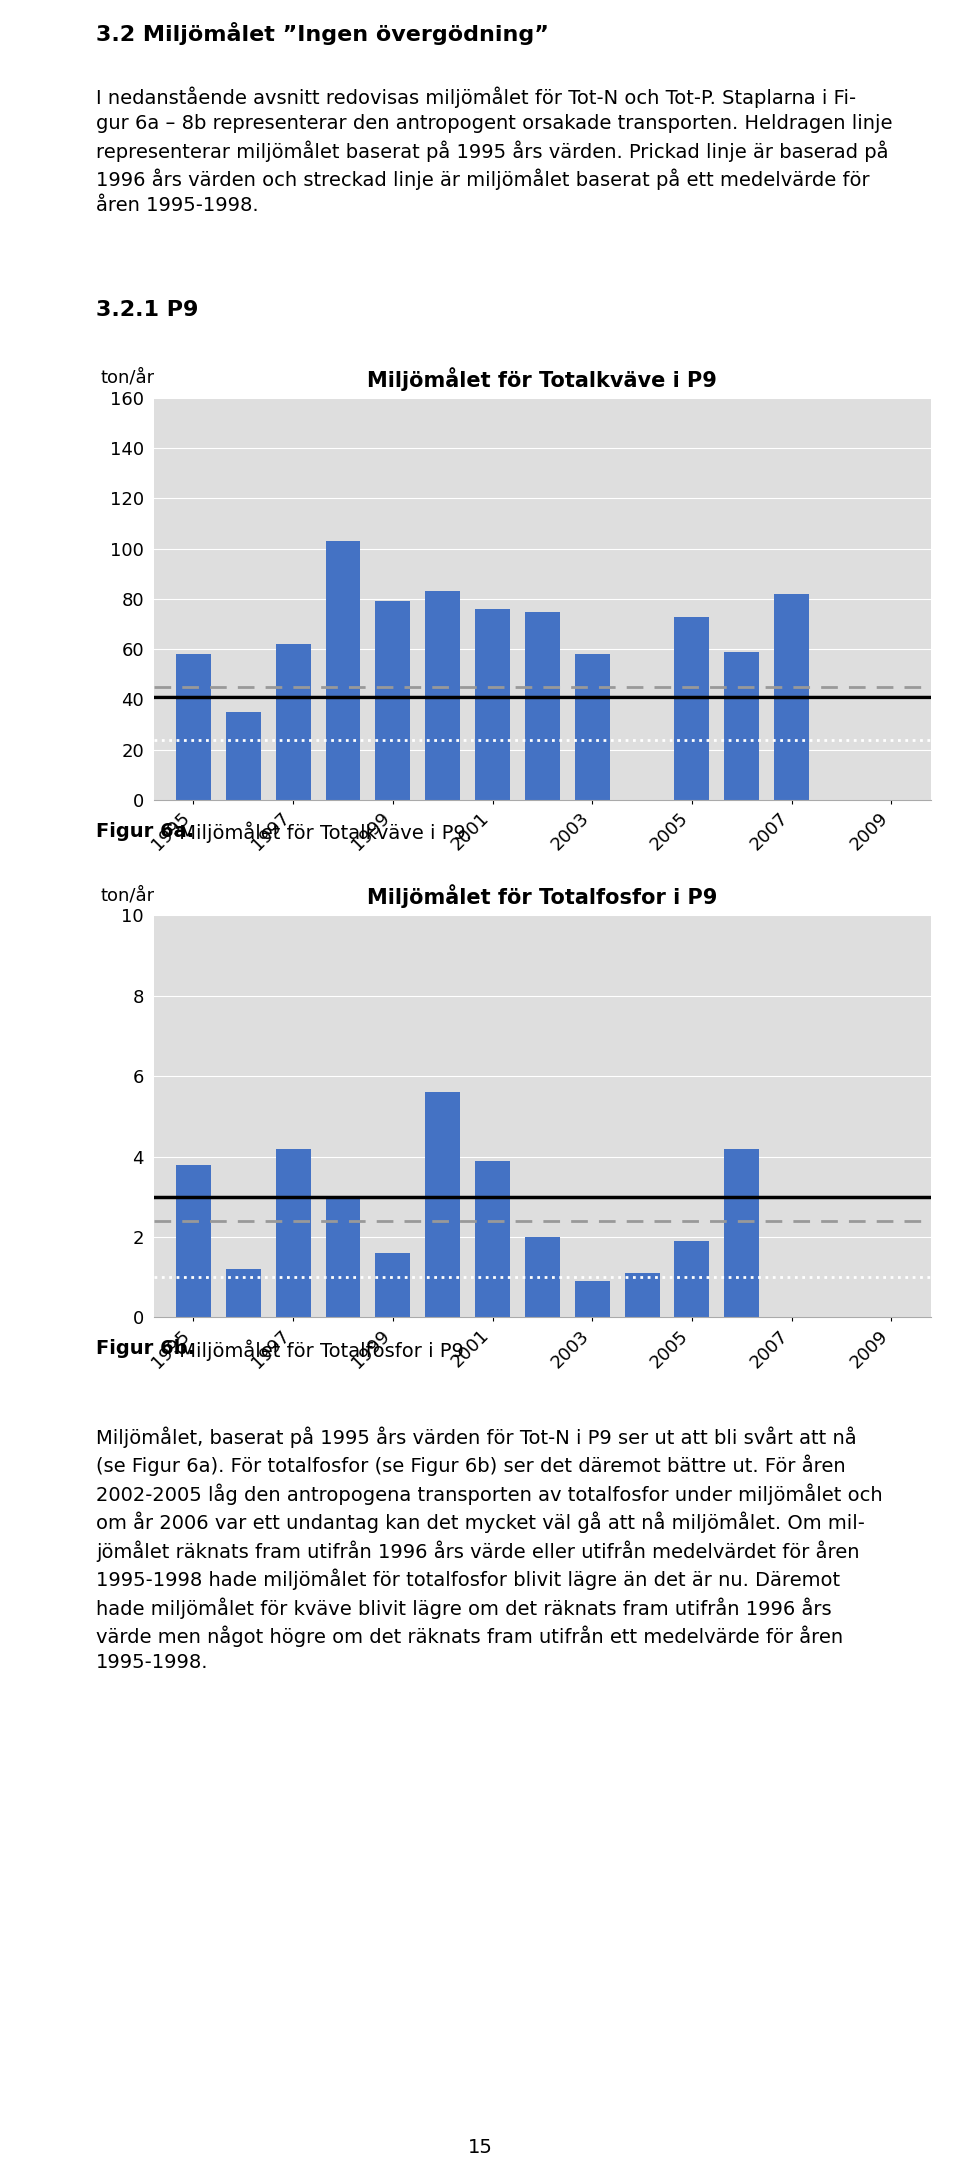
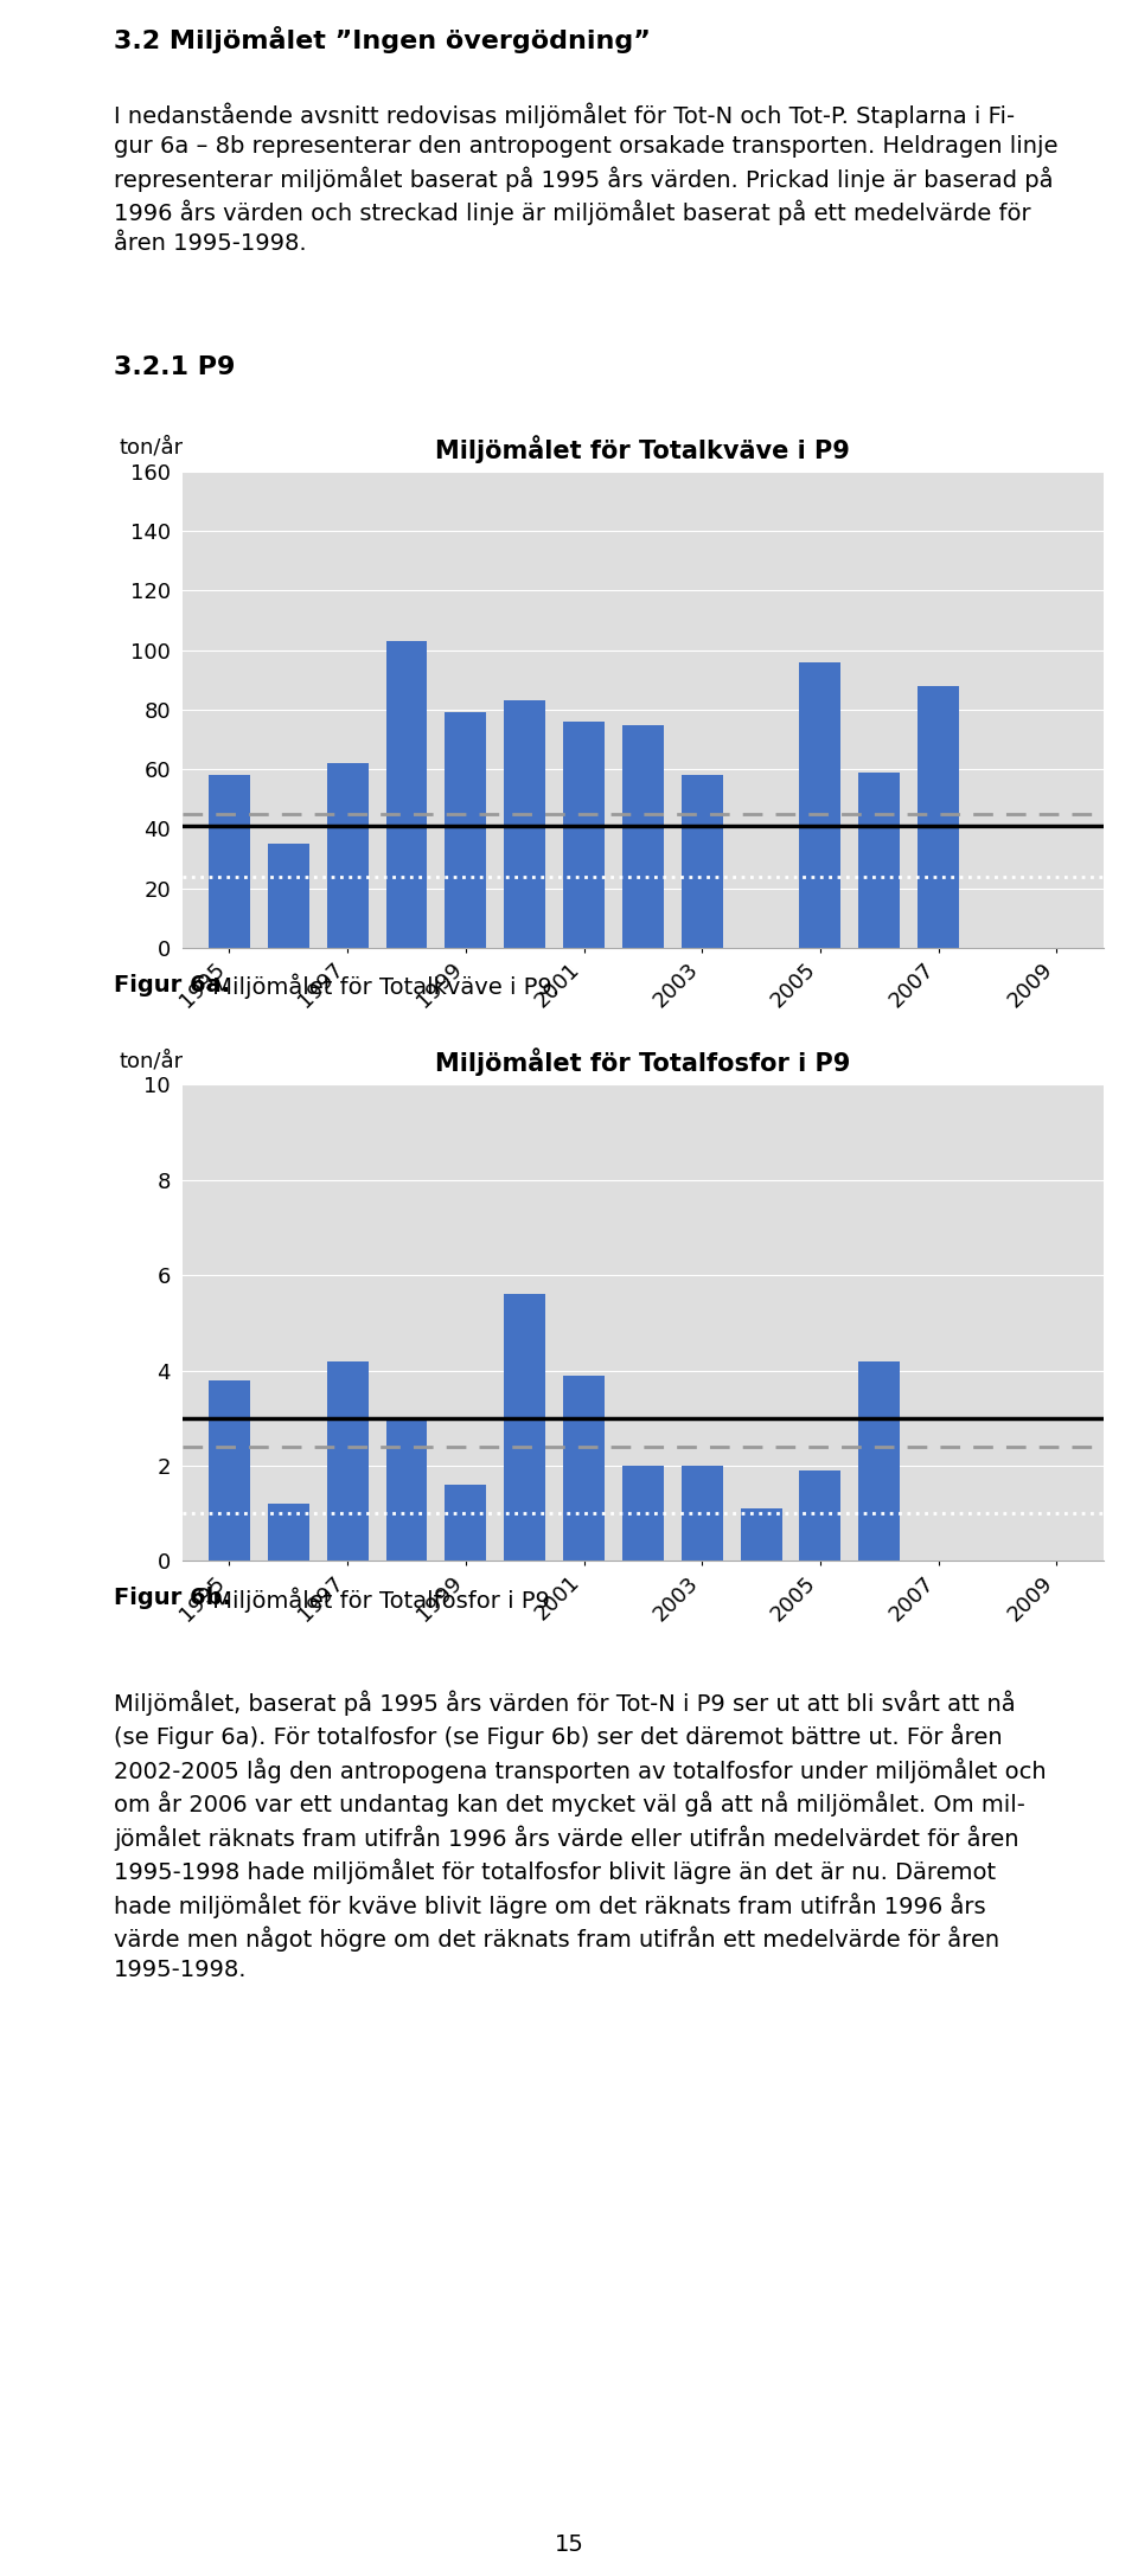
Miljömålet för Totalkväve i P9/2005: 73 -> 96
Miljömålet för Totalkväve i P9/2007: 82 -> 88
Miljömålet för Totalfosfor i P9/2003: 0.9 -> 2.0
